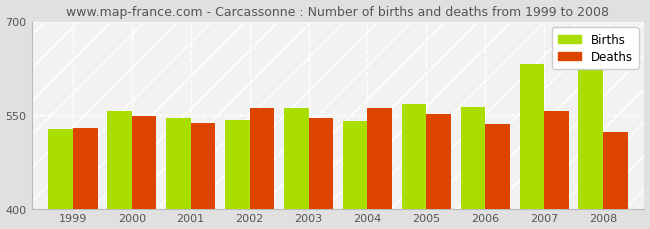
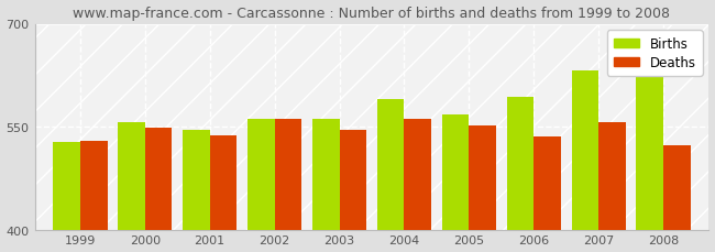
Births/2002: 542 -> 562
Births/2004: 540 -> 590
Births/2006: 563 -> 594
